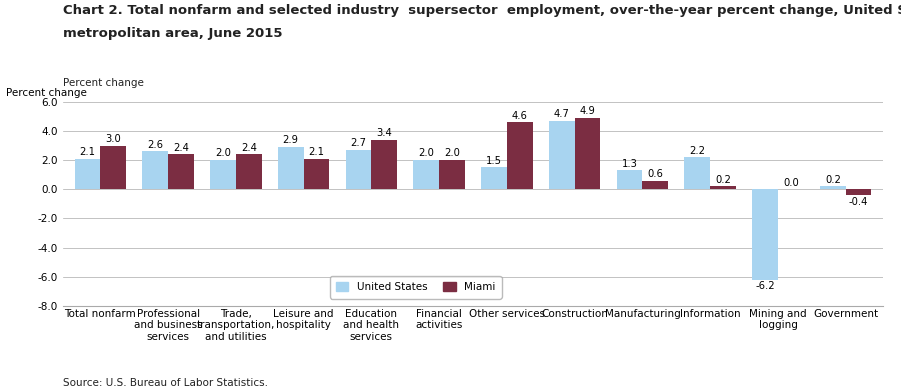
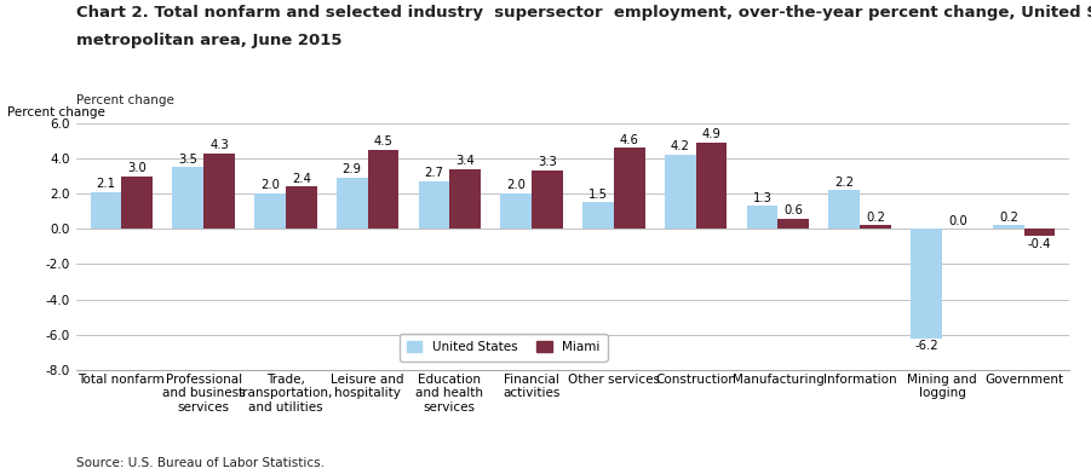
United States/Professional and business services: 2.6 -> 3.5
Miami/Professional and business services: 2.4 -> 4.3
Miami/Leisure and hospitality: 2.1 -> 4.5
Miami/Financial activities: 2.0 -> 3.3
United States/Construction: 4.7 -> 4.2
